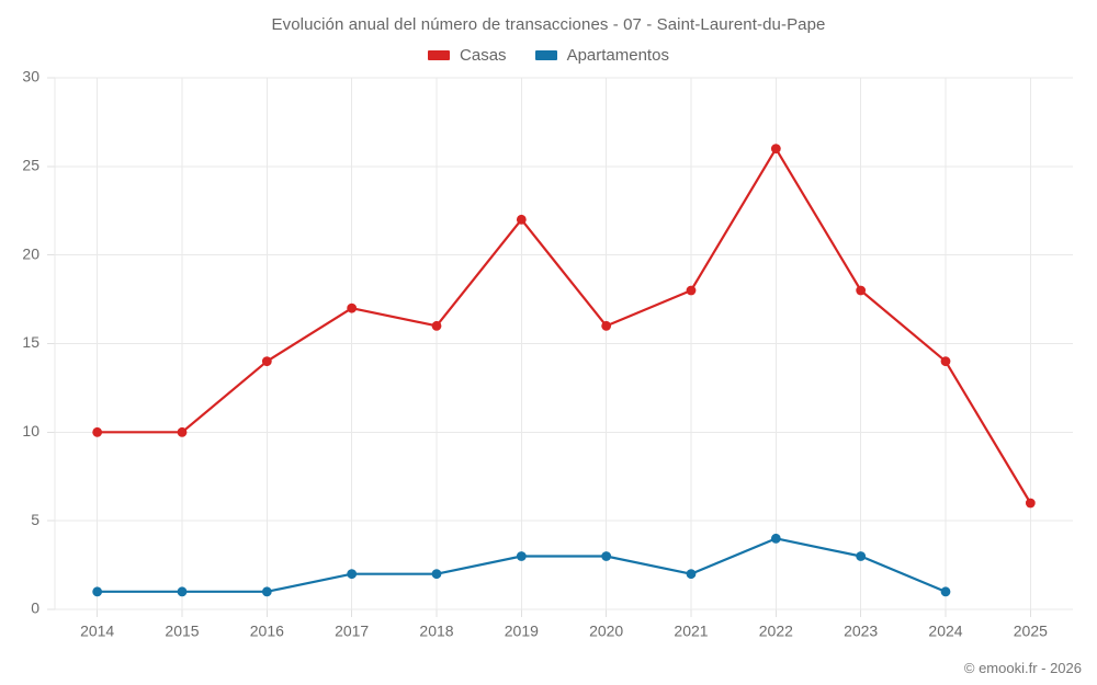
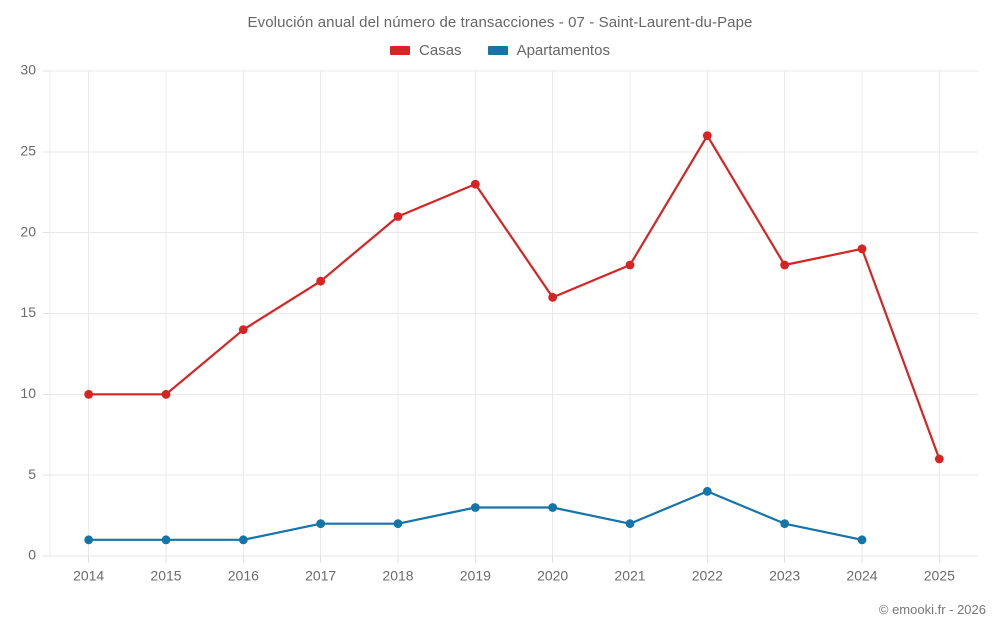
Casas/2018: 16 -> 21
Casas/2019: 22 -> 23
Apartamentos/2023: 3 -> 2
Casas/2024: 14 -> 19
